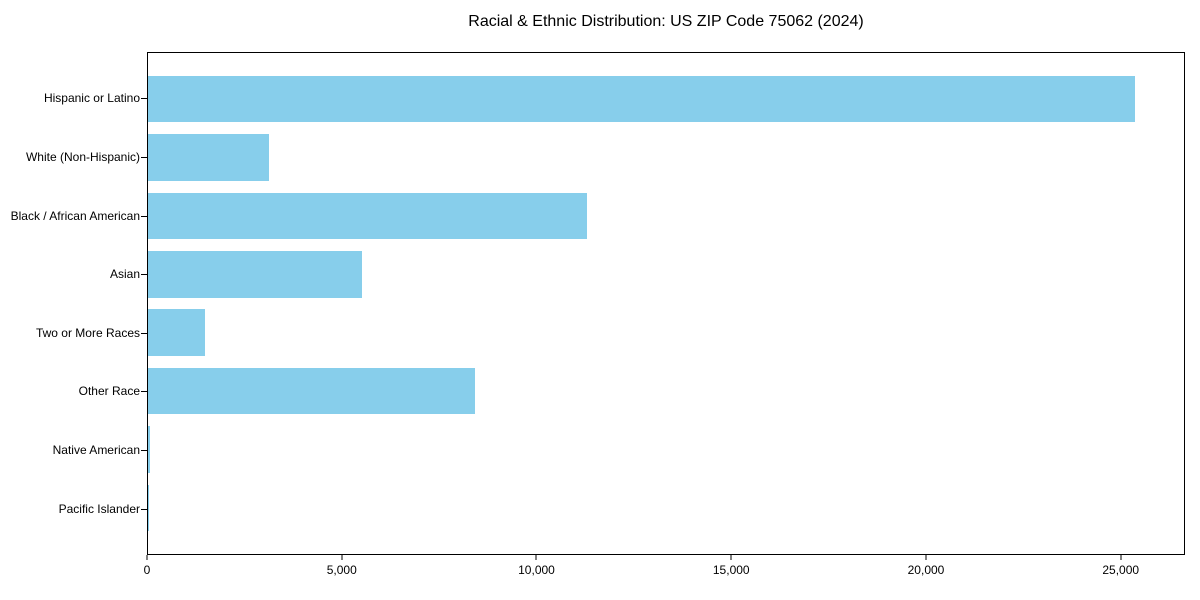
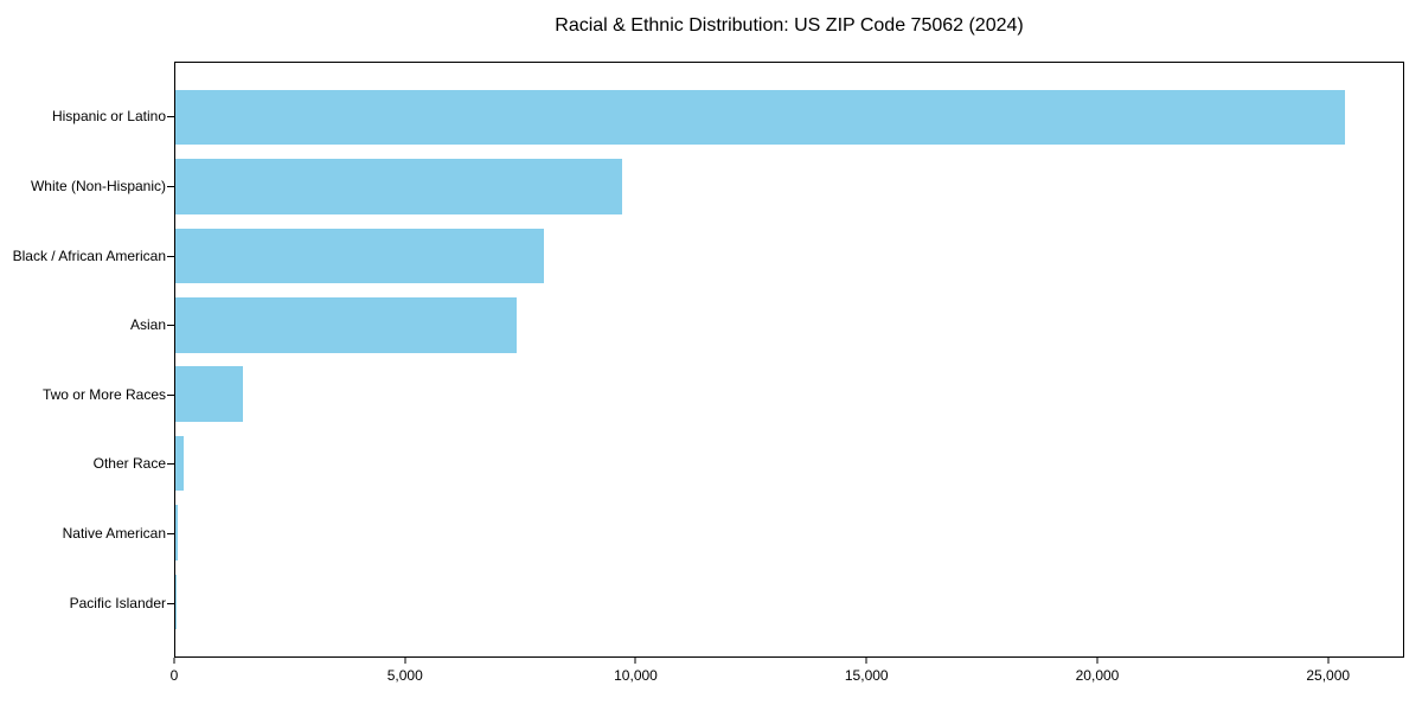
White (Non-Hispanic): 3100 -> 9700
Black / African American: 11300 -> 8000
Asian: 5500 -> 7400
Other Race: 8400 -> 200
